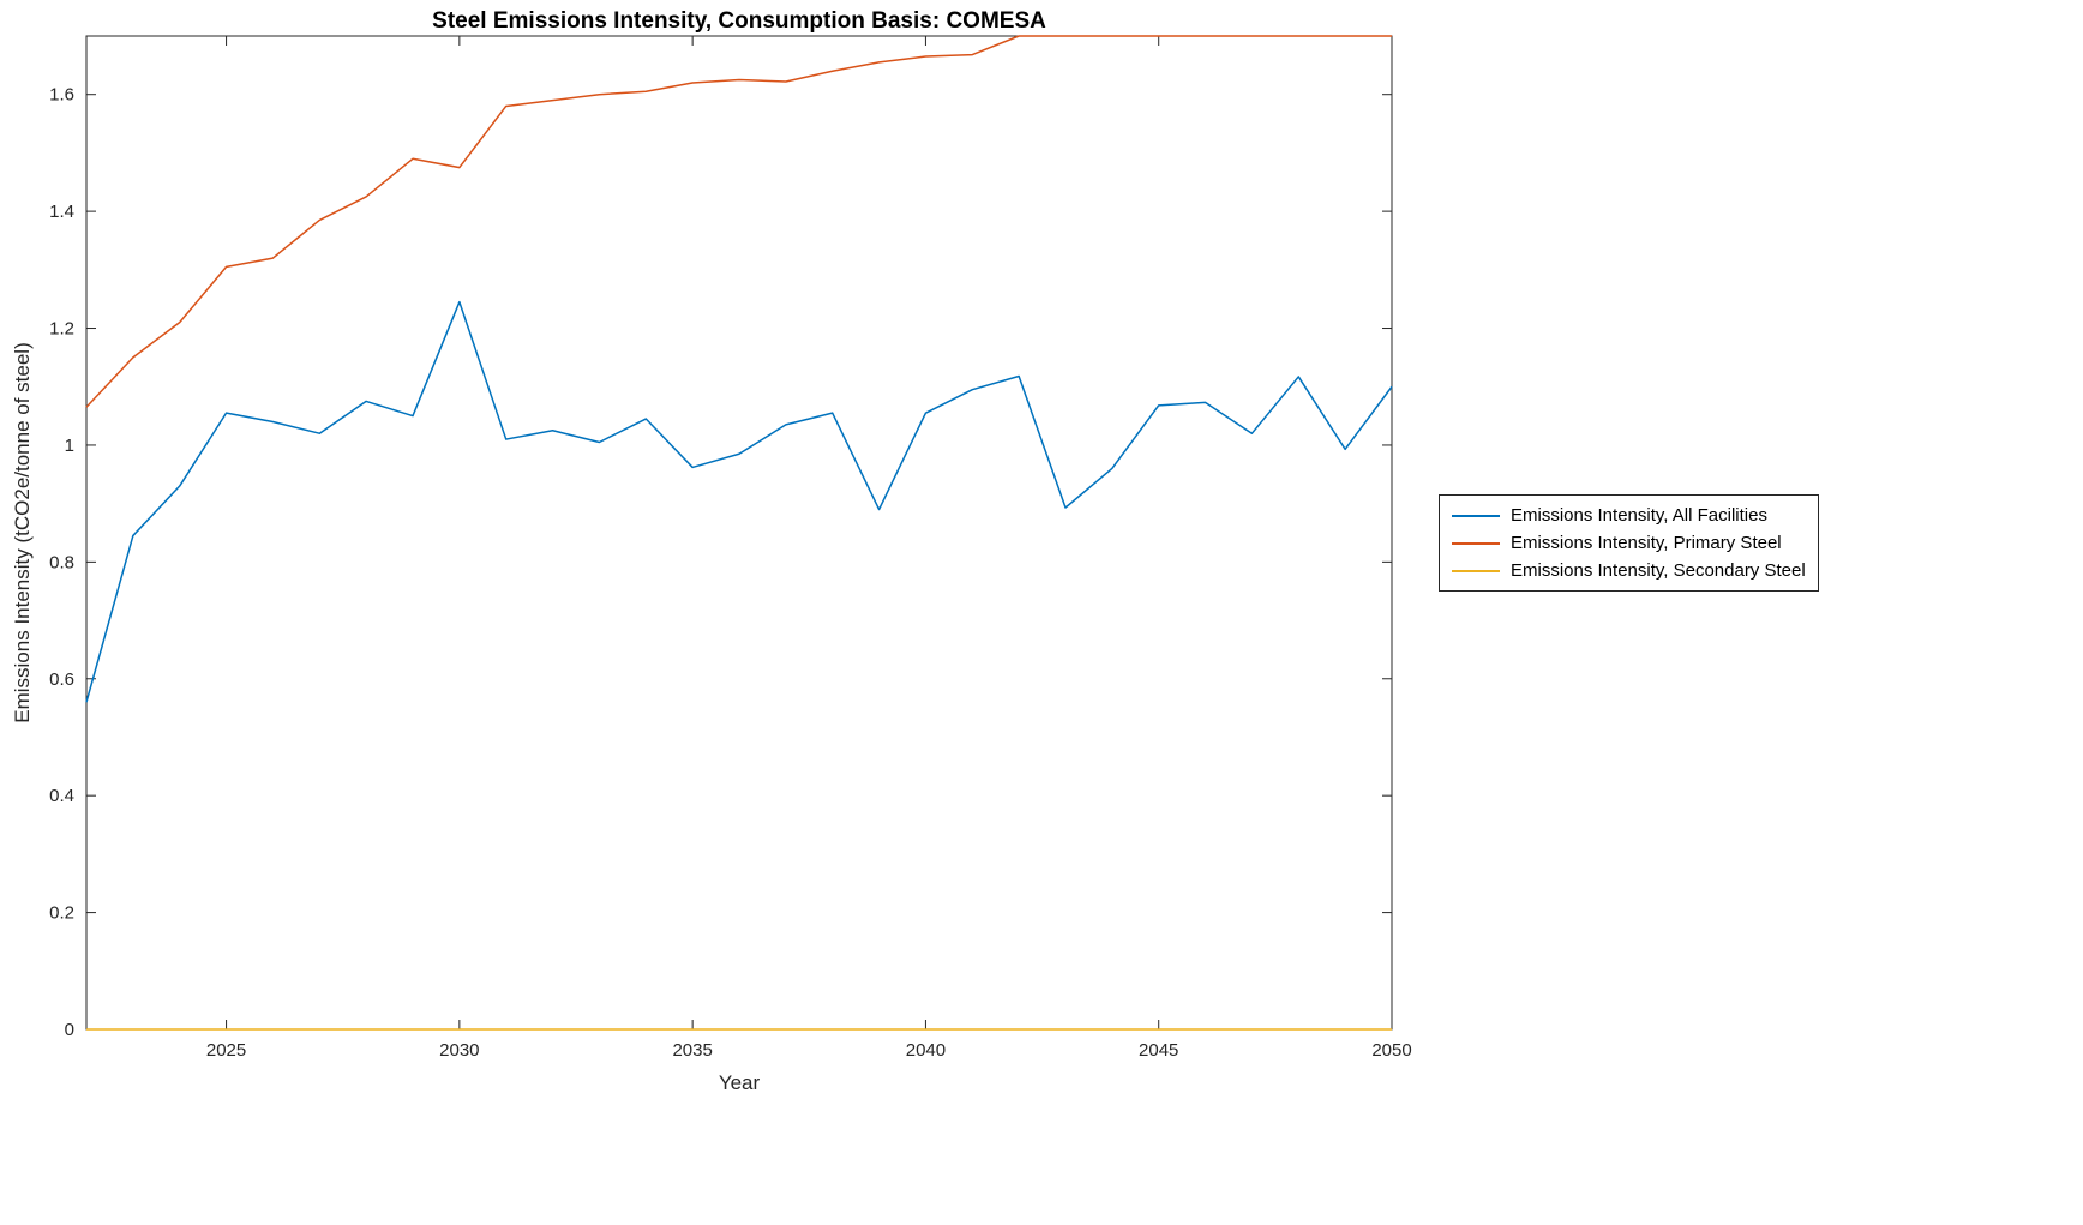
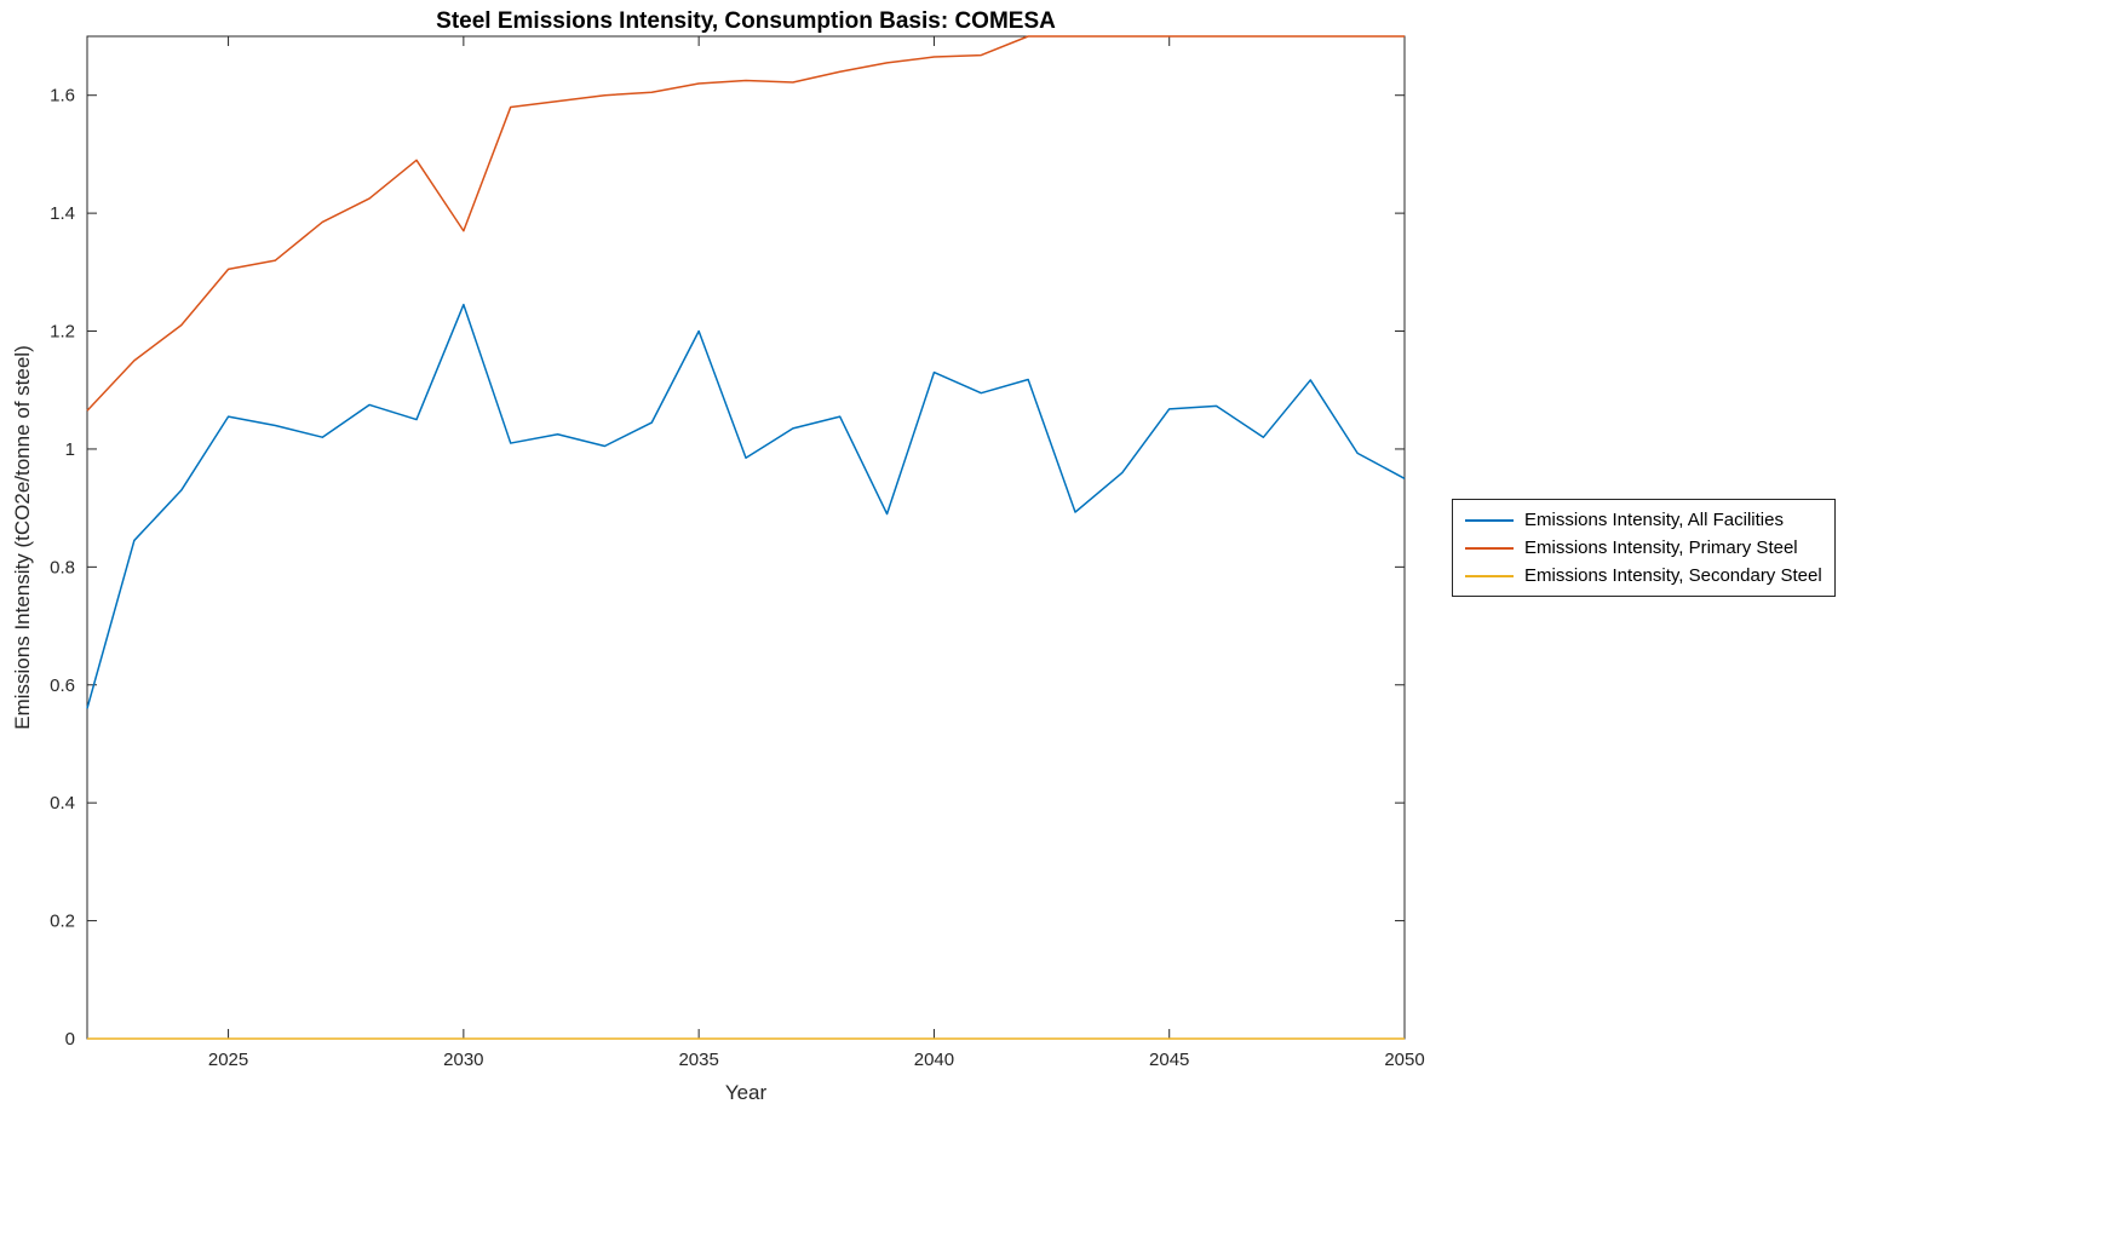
Emissions Intensity, Primary Steel/2030: 1.48 -> 1.37
Emissions Intensity, All Facilities/2035: 0.96 -> 1.20
Emissions Intensity, All Facilities/2040: 1.05 -> 1.13
Emissions Intensity, All Facilities/2050: 1.10 -> 0.95
